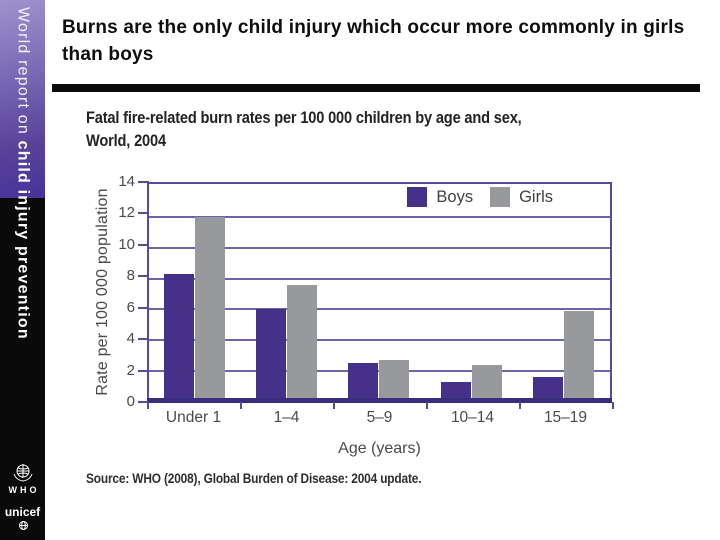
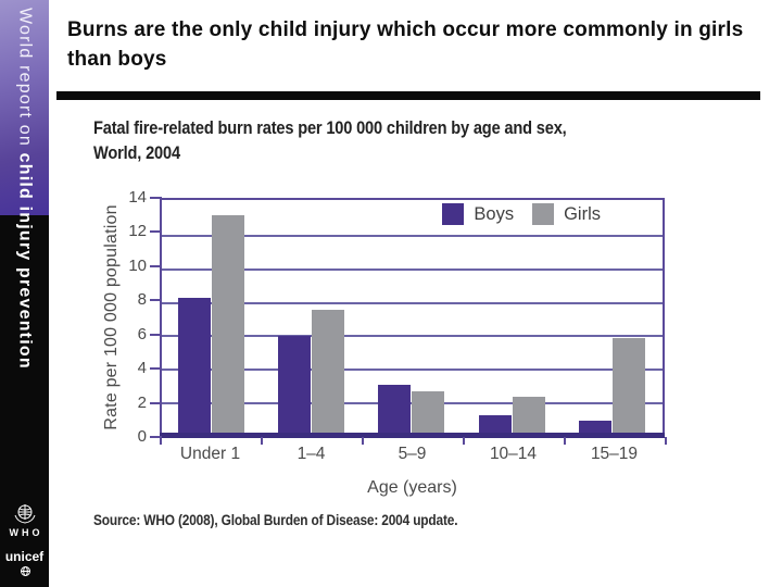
Girls/Under 1: 12.0 -> 13.2
Boys/5–9: 2.5 -> 3.1
Boys/15–19: 1.6 -> 1.0
